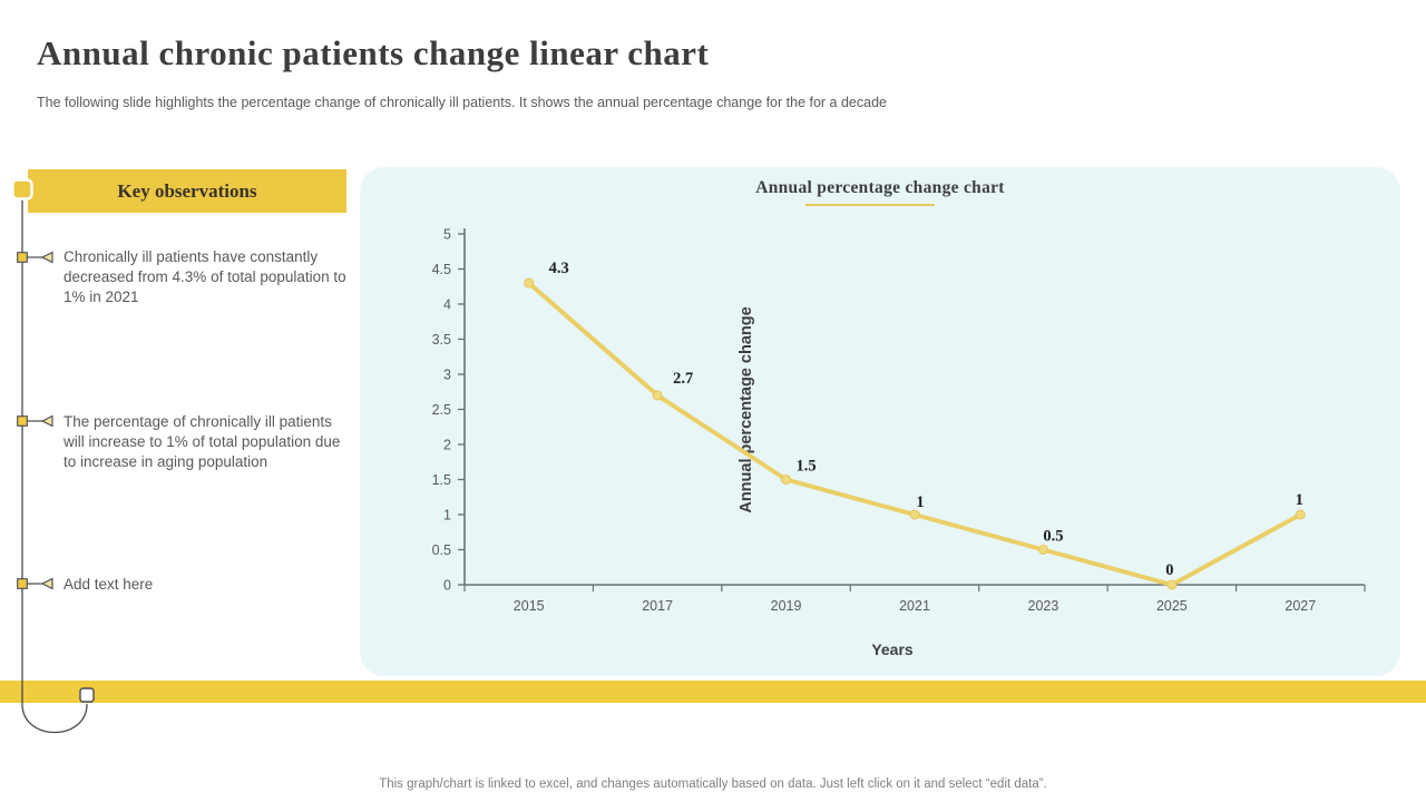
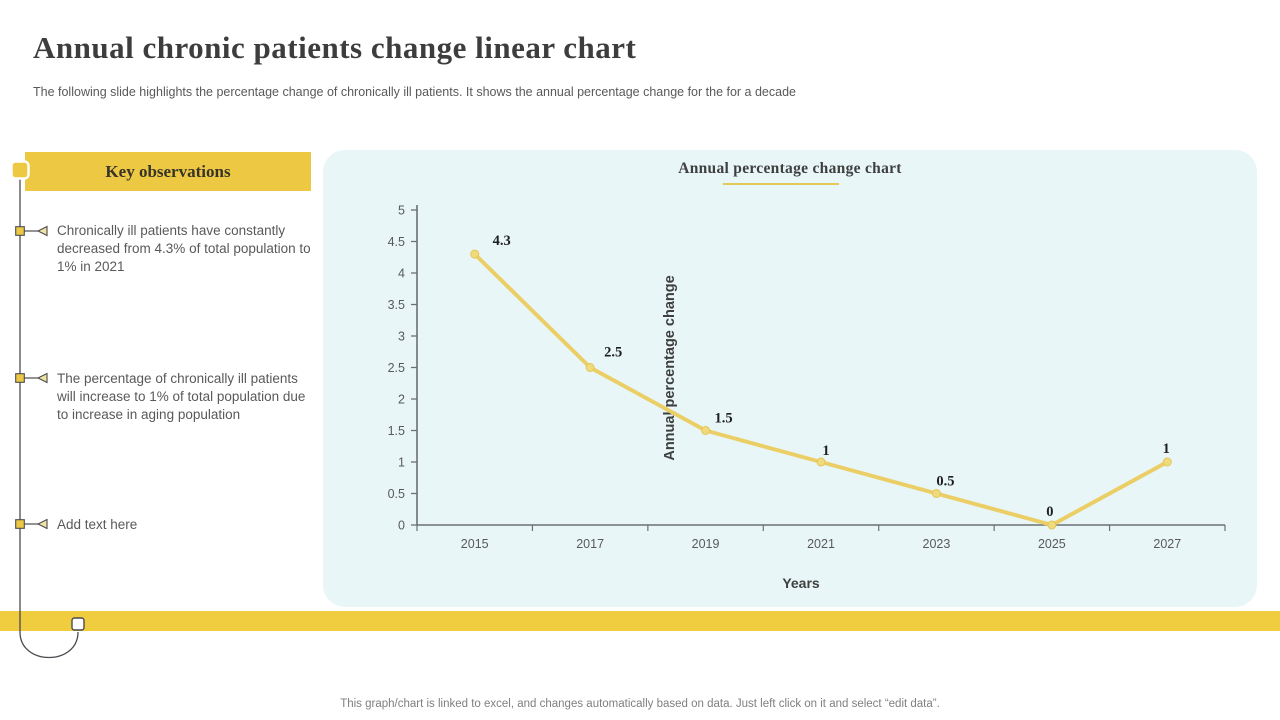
2017: 2.7 -> 2.5
